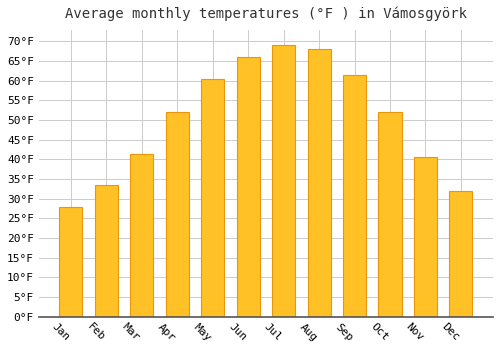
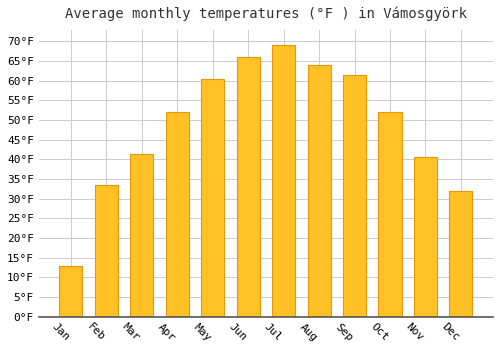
Jan: 28.0°F -> 13.0°F
Aug: 68.0°F -> 64.0°F
